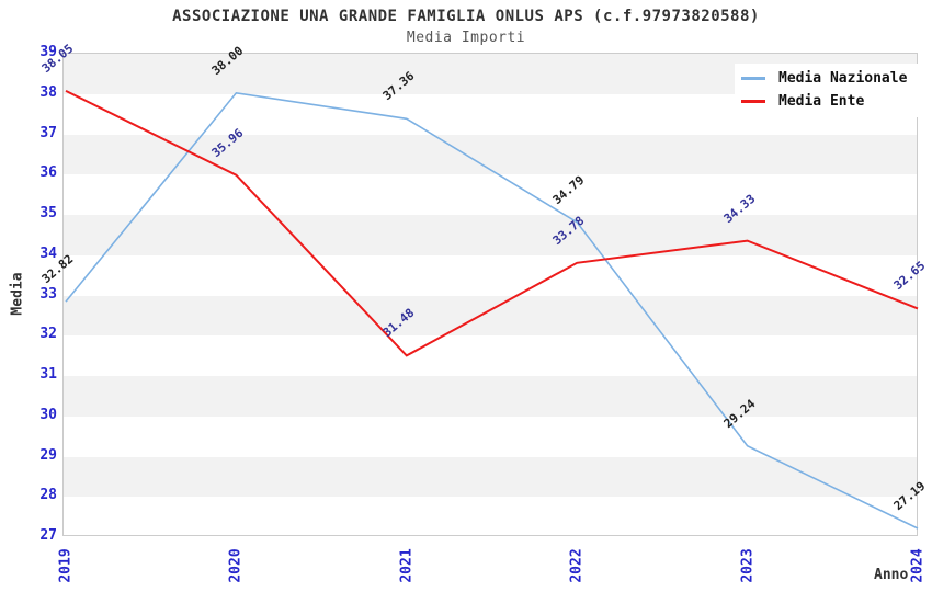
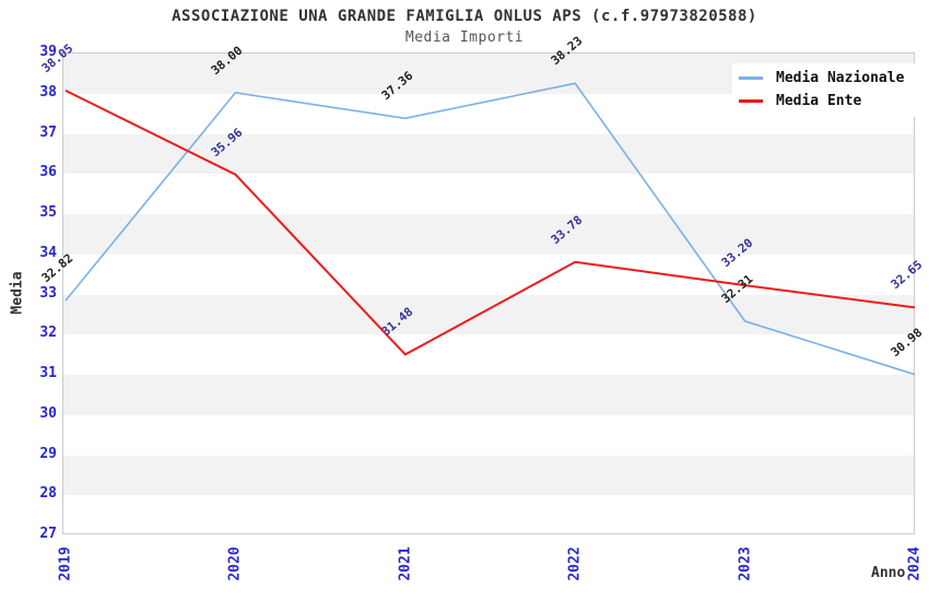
Media Nazionale/2022: 34.79 -> 38.23
Media Nazionale/2023: 29.24 -> 32.31
Media Ente/2023: 34.33 -> 33.20
Media Nazionale/2024: 27.19 -> 30.98
